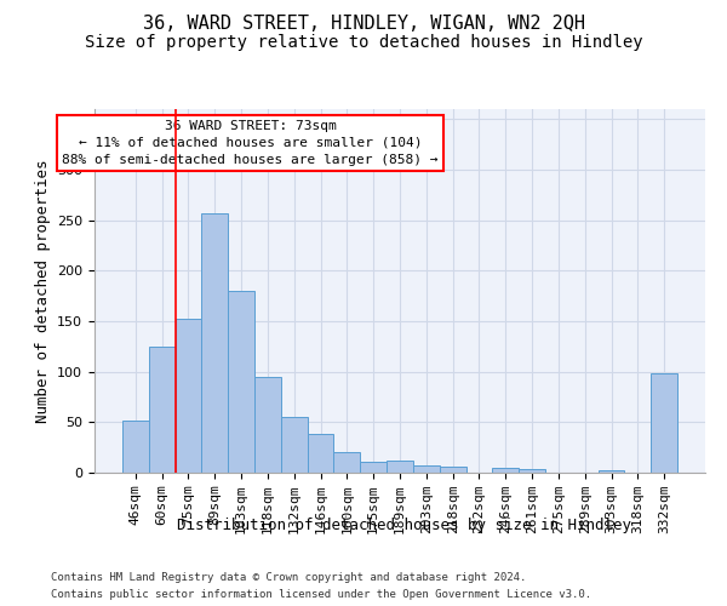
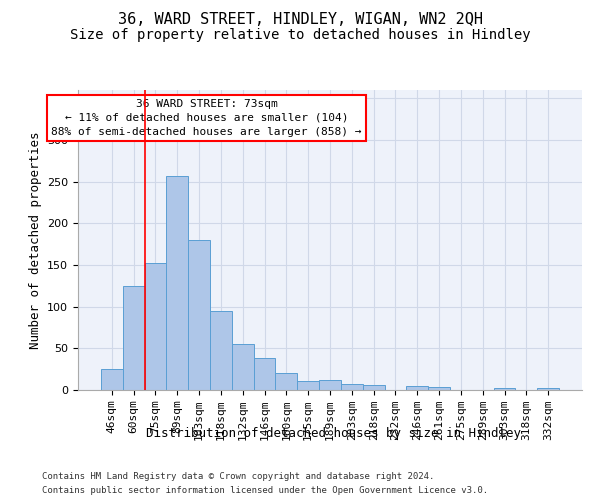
46sqm: 52 -> 25
332sqm: 98 -> 2
